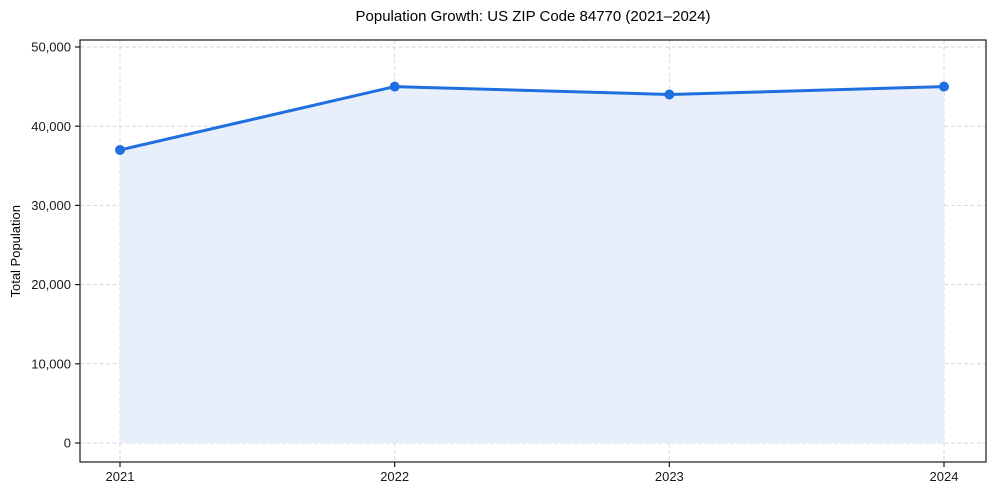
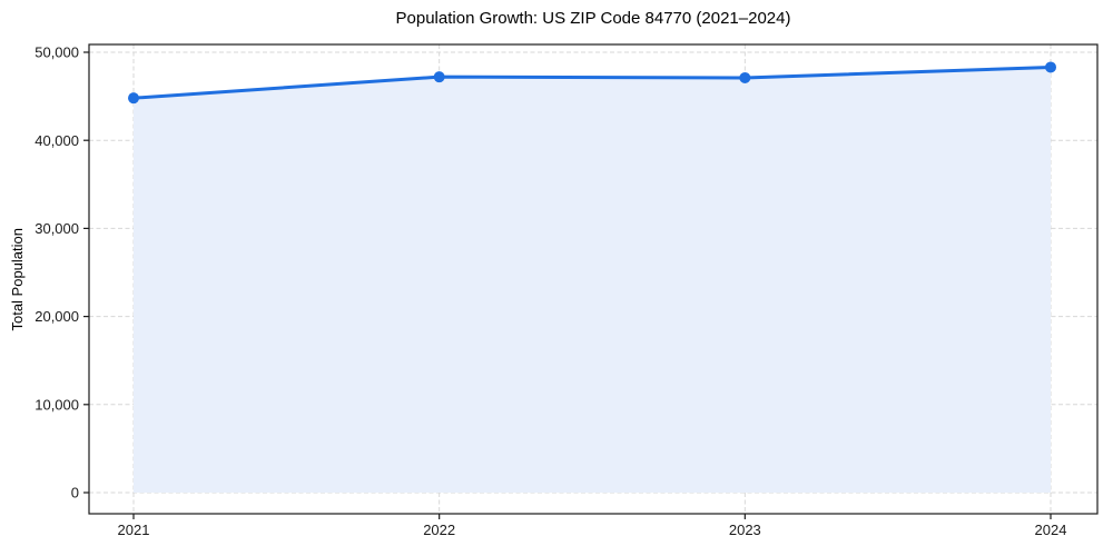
2021: 37000 -> 45000
2022: 45000 -> 47000
2023: 44000 -> 47000
2024: 45000 -> 48000
